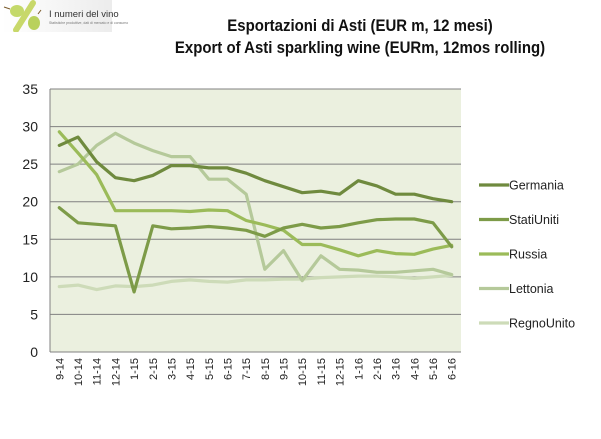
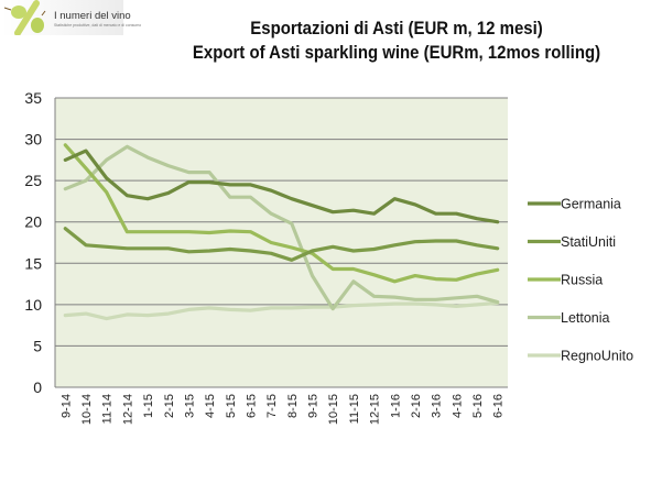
StatiUniti/1-15: 8 -> 17
Lettonia/8-15: 11 -> 20
StatiUniti/6-16: 14 -> 17
